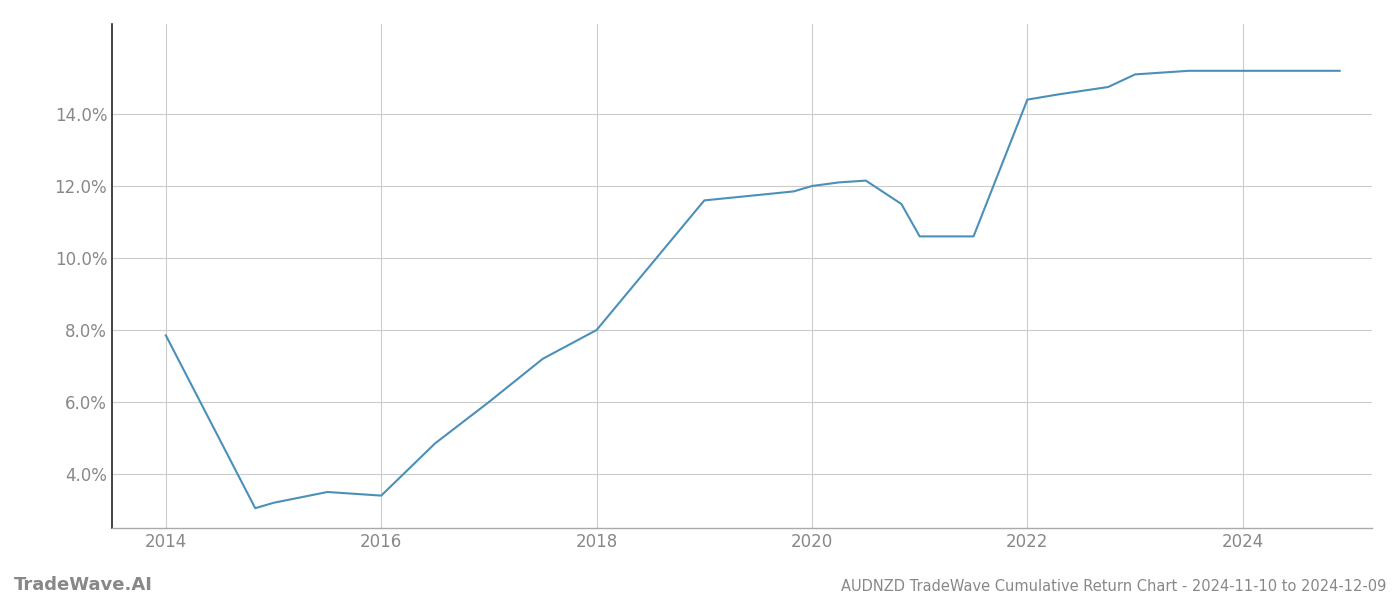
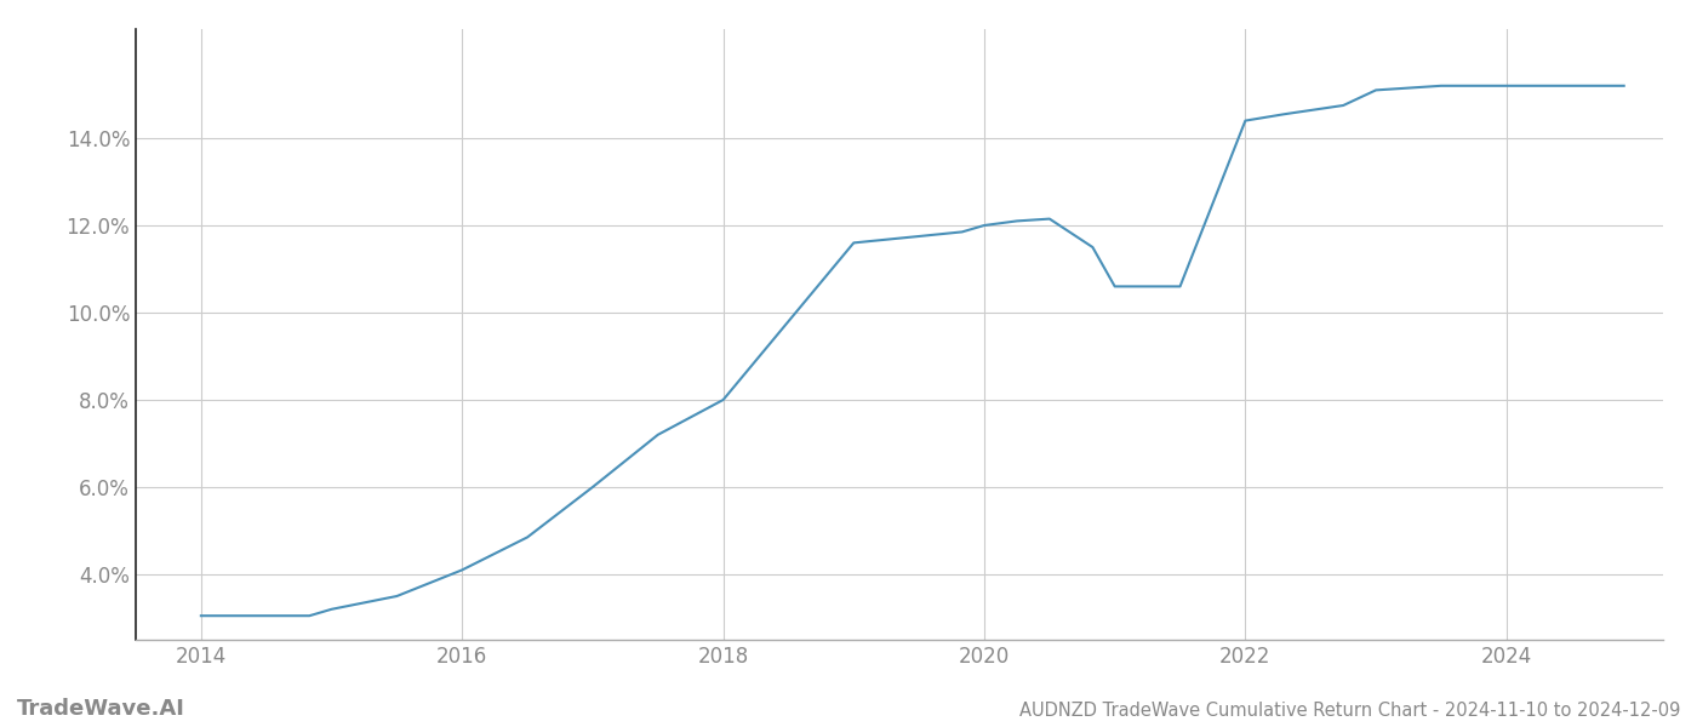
2014: 7.85% -> 3.05%
2016: 3.40% -> 4.10%
